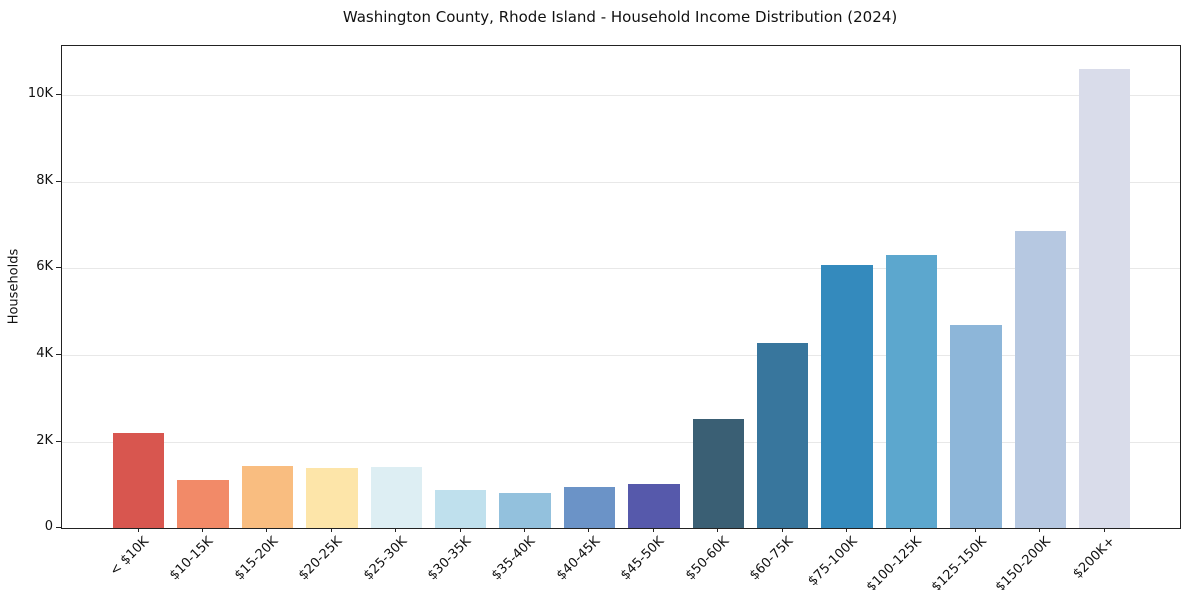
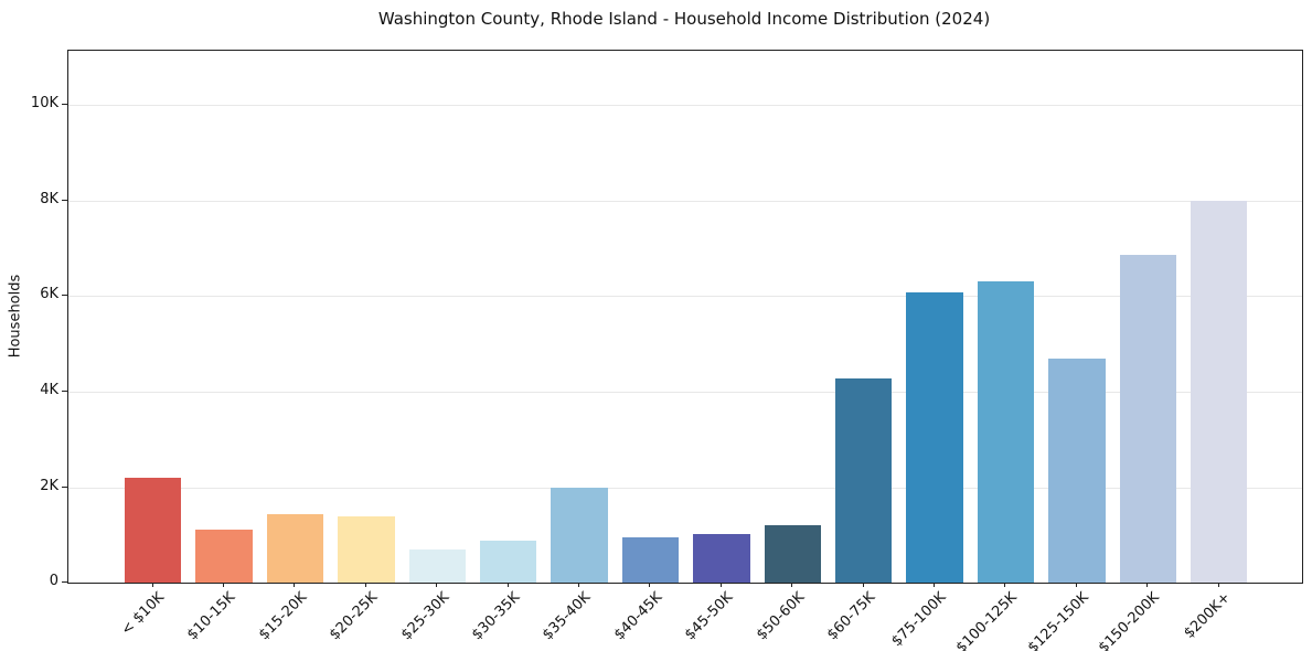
$25-30K: 1.4K -> 0.7K
$35-40K: 0.8K -> 2.0K
$50-60K: 2.5K -> 1.2K
$200K+: 10.6K -> 8.0K
